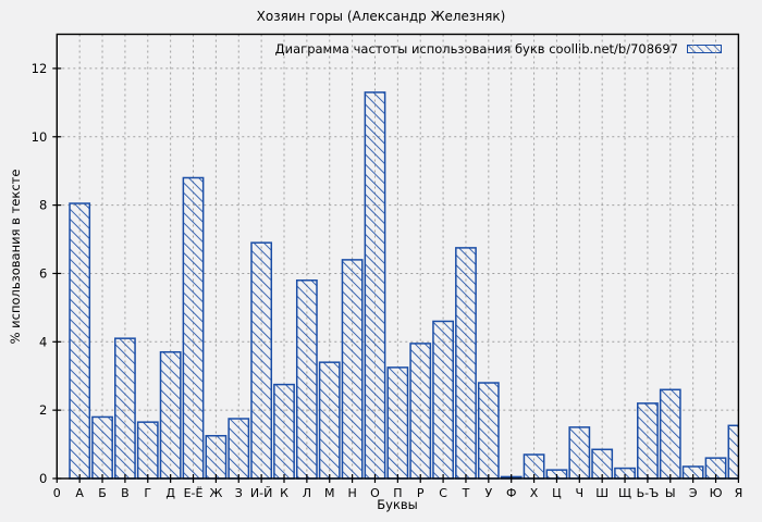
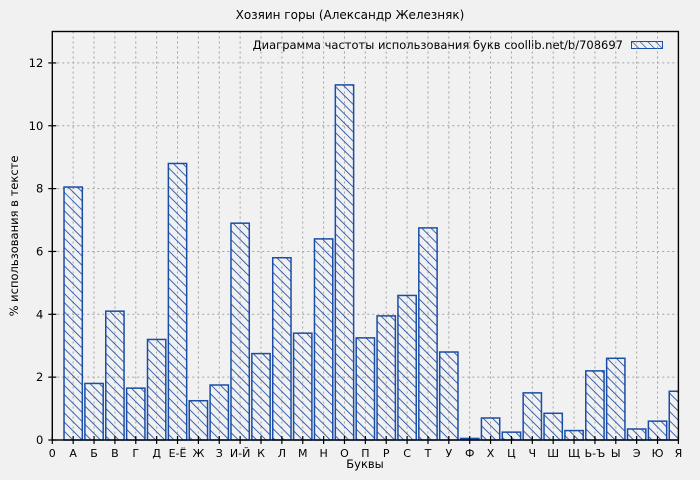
Д: 3.7 -> 3.2
